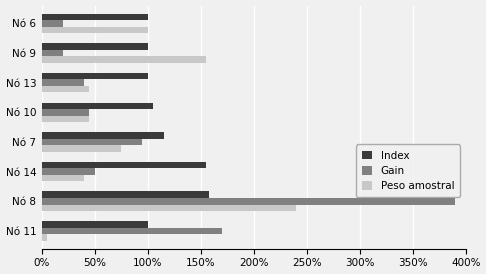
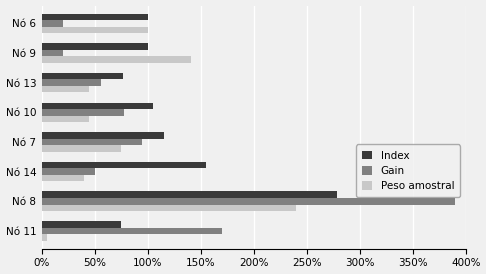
Peso amostral/Nó 9: 155% -> 141%
Index/Nó 13: 100% -> 77%
Gain/Nó 13: 40% -> 56%
Gain/Nó 10: 45% -> 78%
Index/Nó 8: 158% -> 279%
Index/Nó 11: 100% -> 75%
